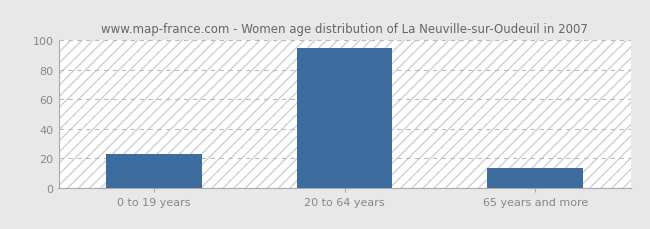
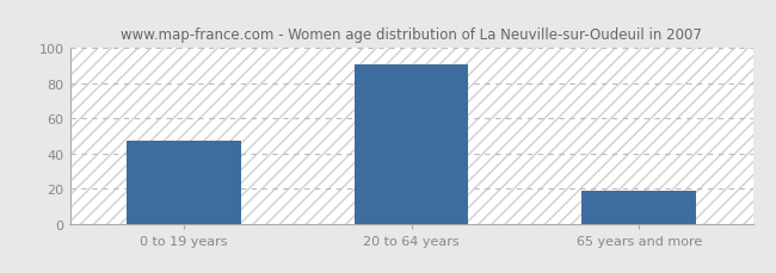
0 to 19 years: 23 -> 47
20 to 64 years: 95 -> 91
65 years and more: 13 -> 19
